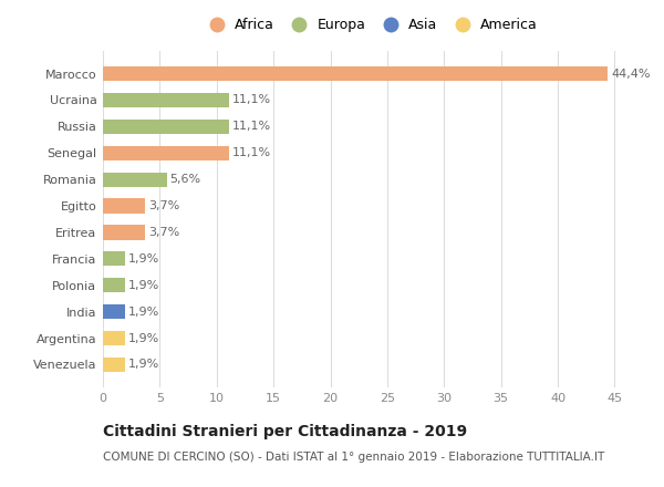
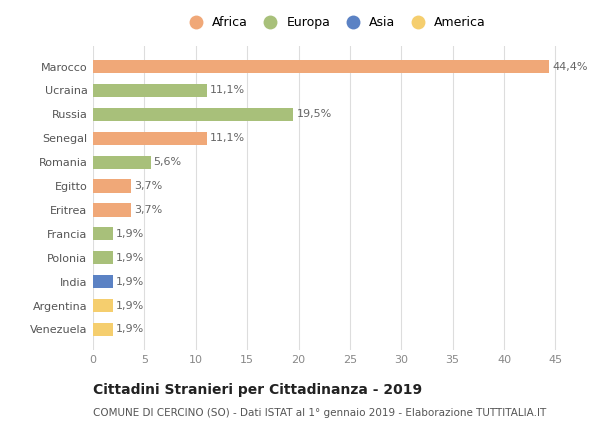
Russia: 11,1% -> 19,5%
